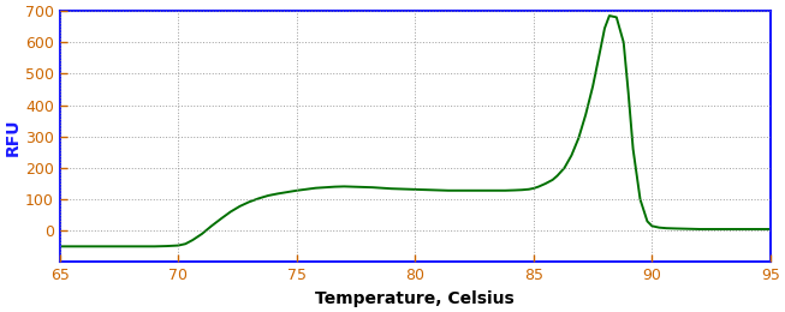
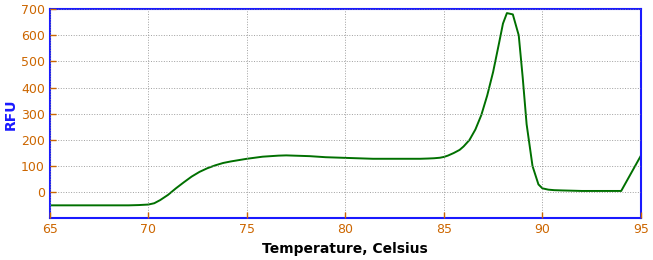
95: 5 -> 140
